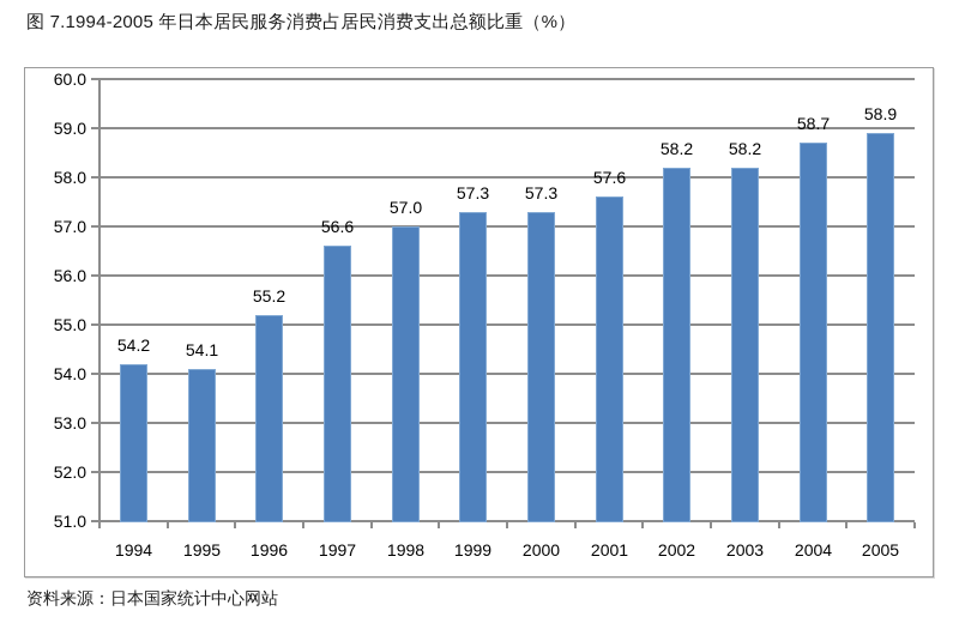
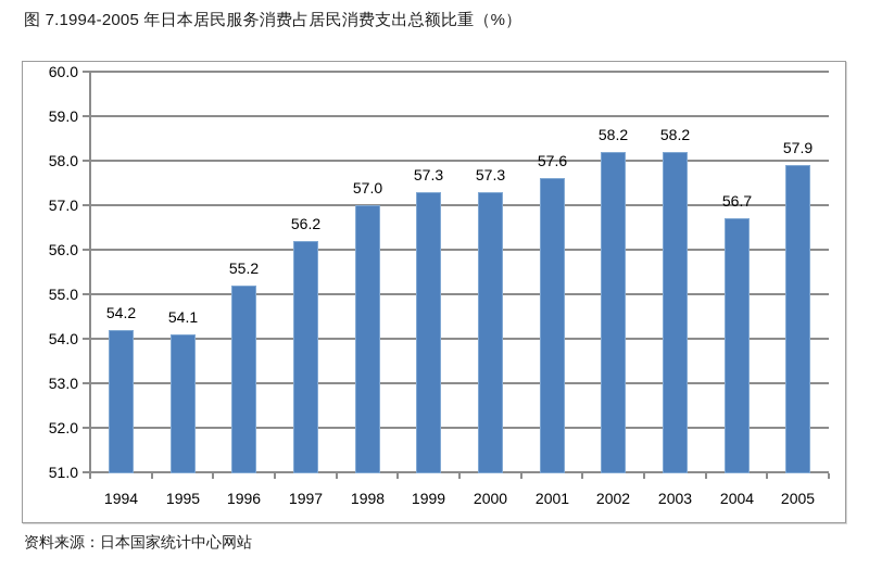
1997: 56.6 -> 56.2
2004: 58.7 -> 56.7
2005: 58.9 -> 57.9
